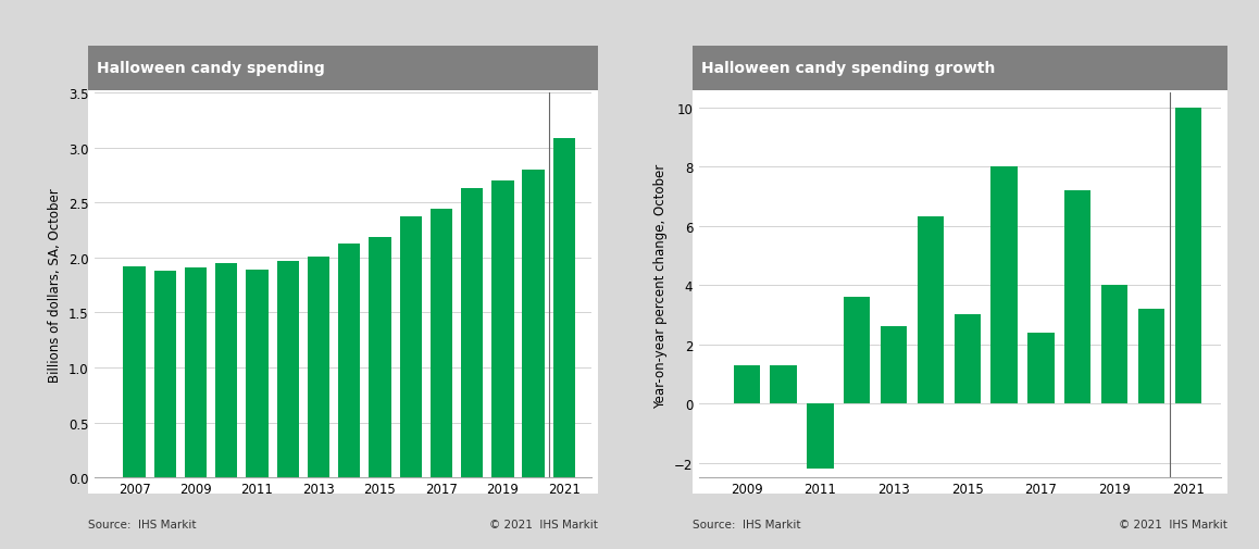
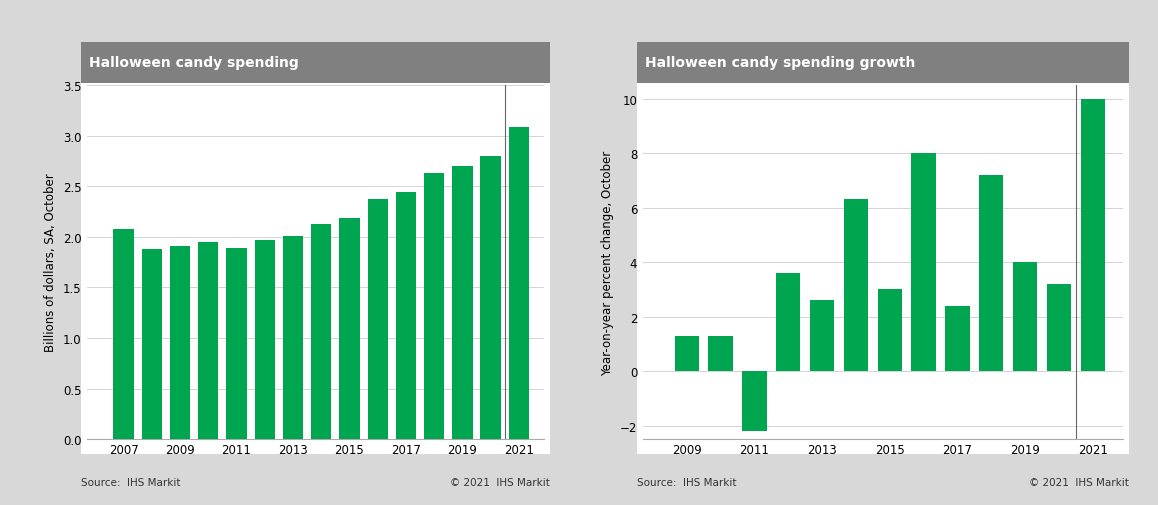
2007: 1.92 -> 2.08
